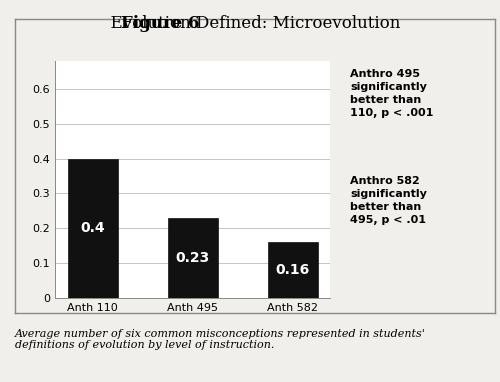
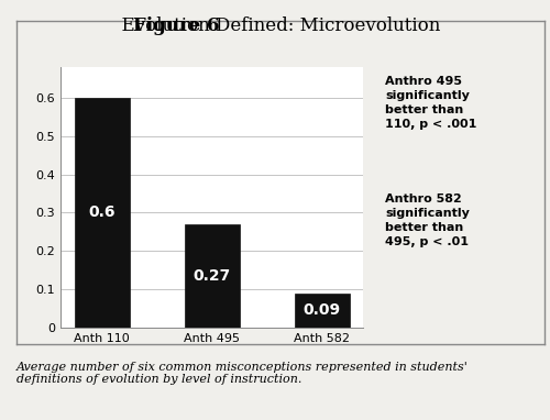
Anth 110: 0.4 -> 0.6
Anth 495: 0.23 -> 0.27
Anth 582: 0.16 -> 0.09
